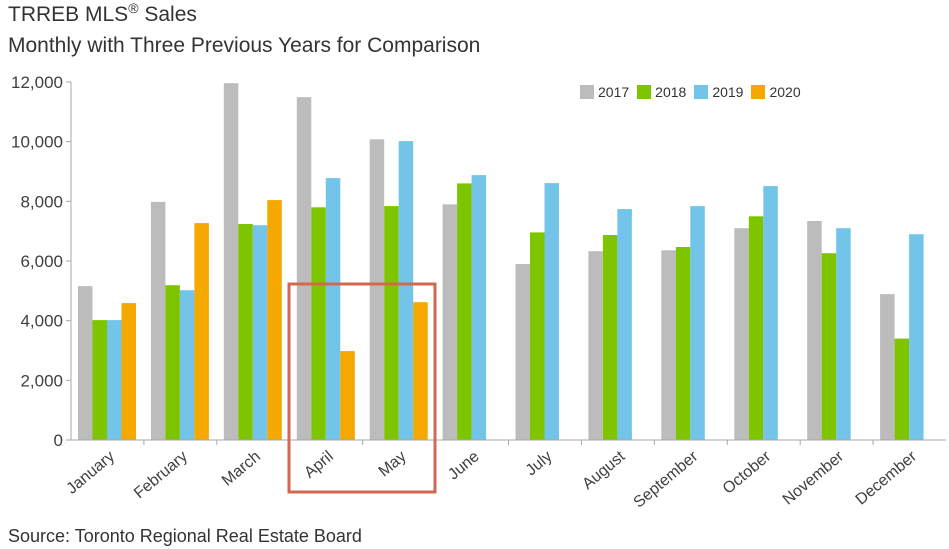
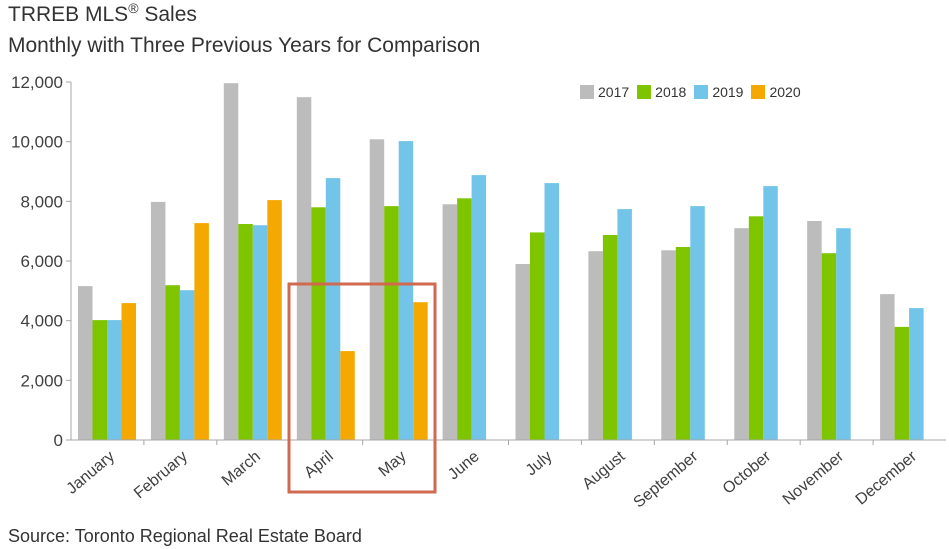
2018/June: 8600 -> 8100
2018/December: 3400 -> 3800
2019/December: 6900 -> 4400
